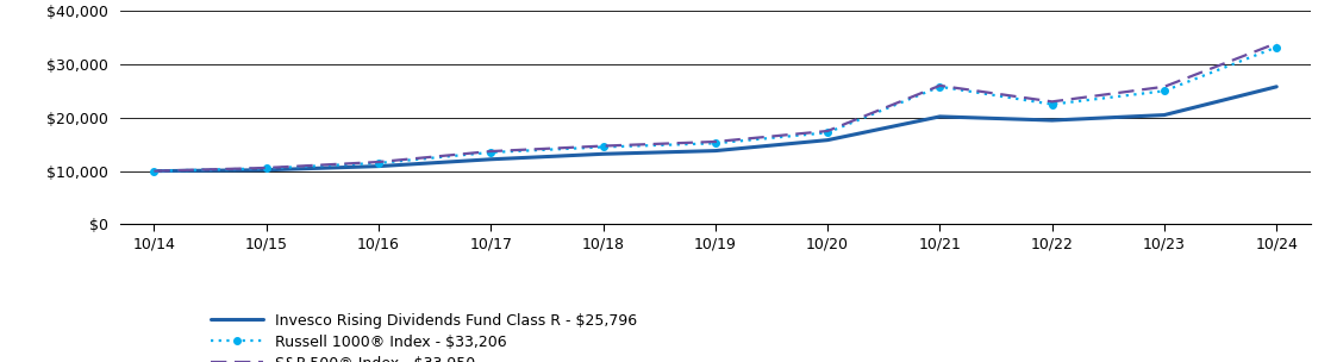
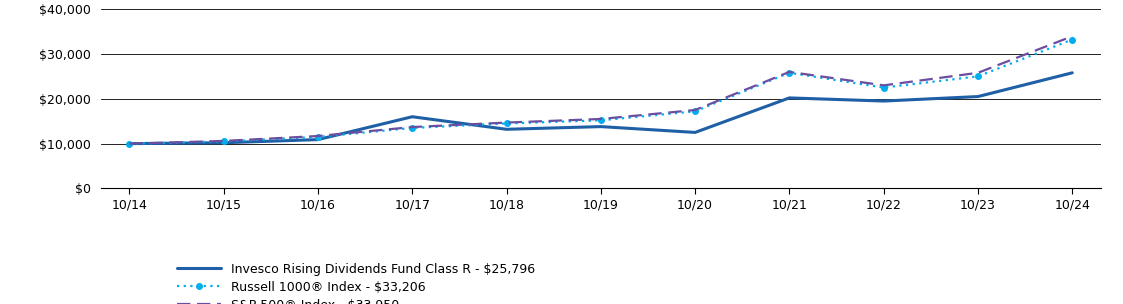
Invesco Rising Dividends Fund Class R - $25,796/10/17: $12,200 -> $16,000
Invesco Rising Dividends Fund Class R - $25,796/10/20: $15,800 -> $12,500
